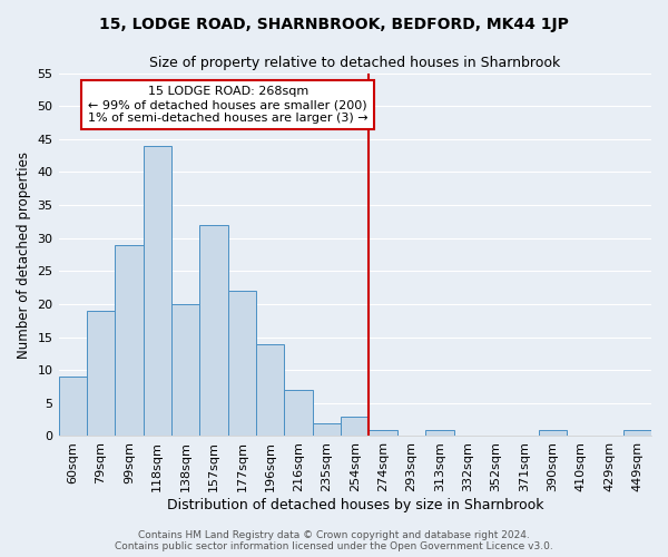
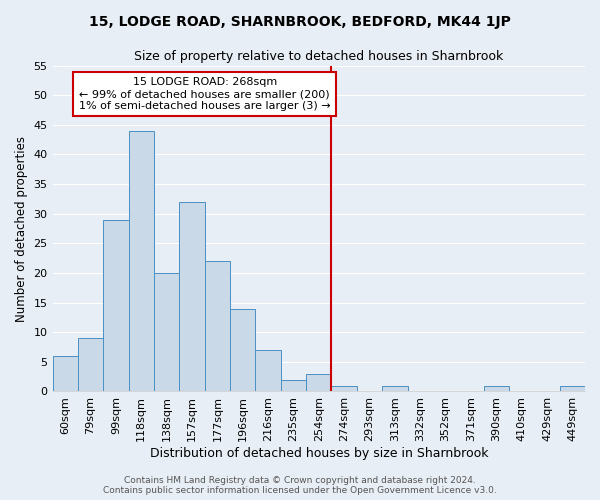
60sqm: 9 -> 6
79sqm: 19 -> 9
